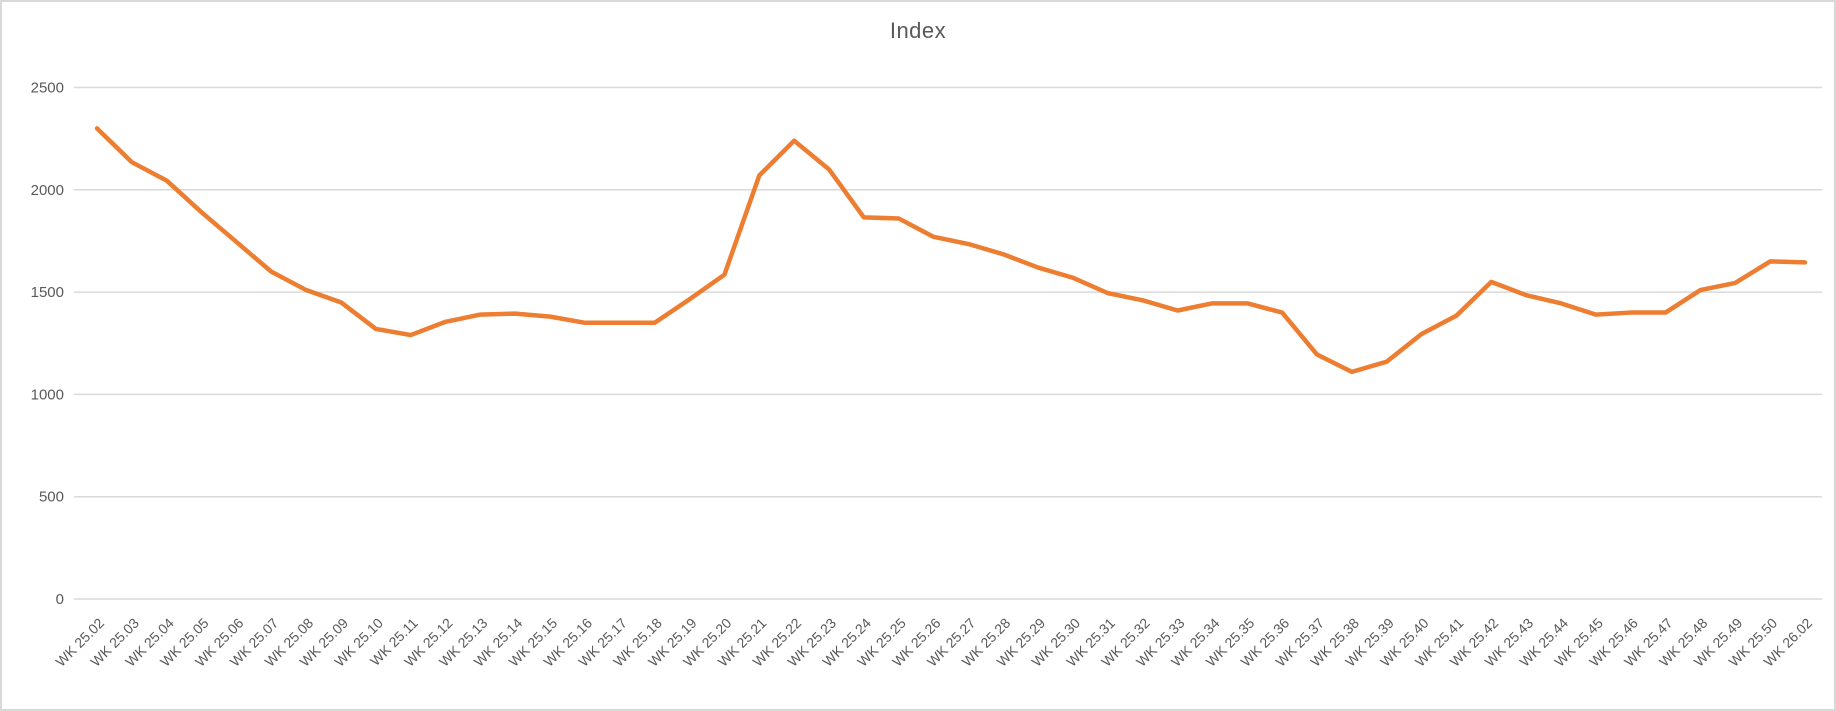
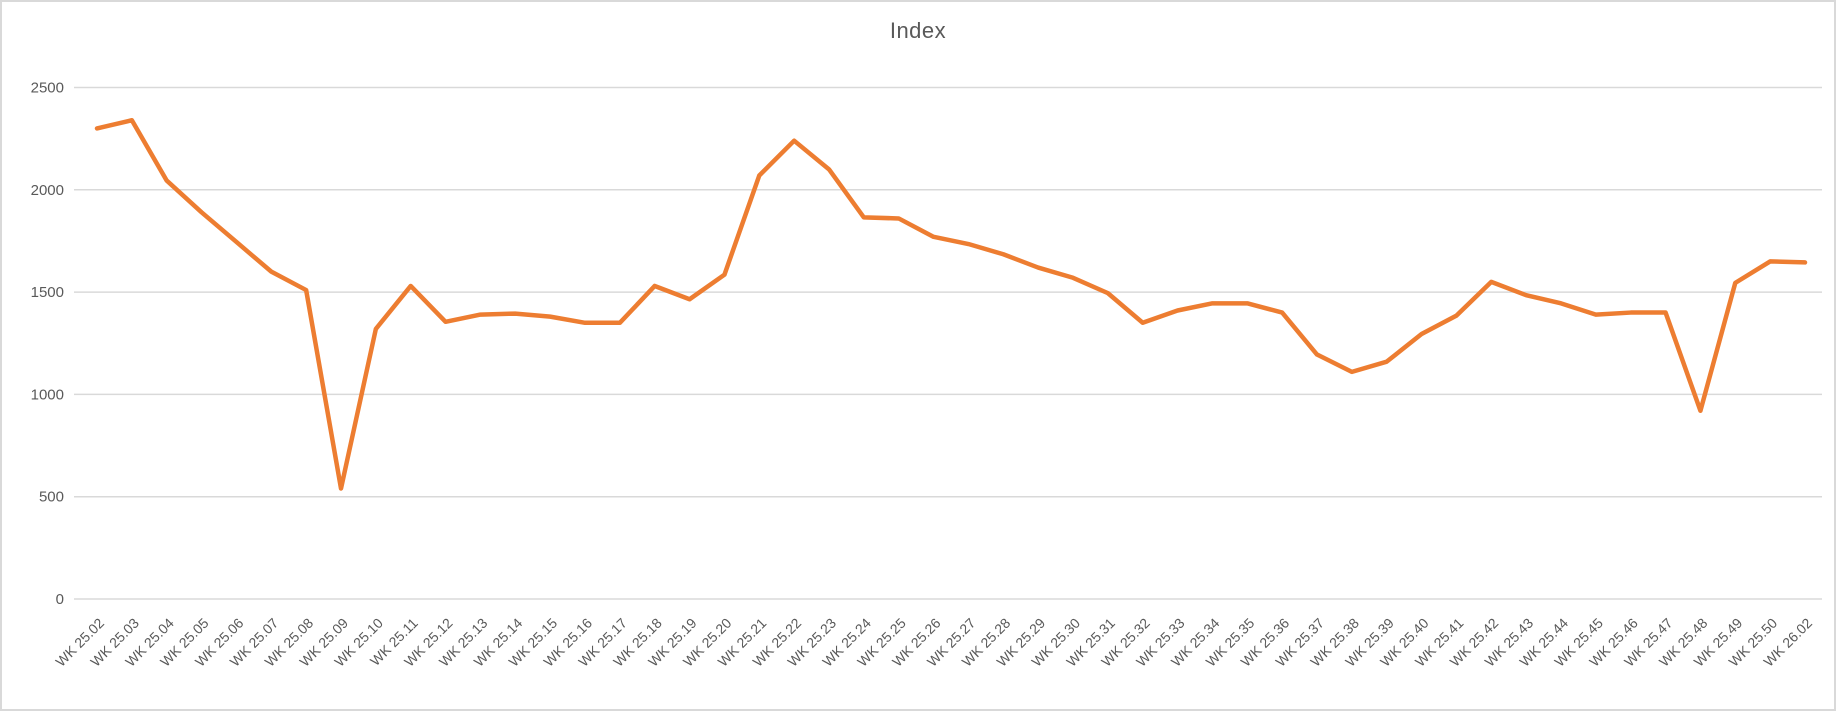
WK 25.03: 2140 -> 2340
WK 25.09: 1450 -> 540
WK 25.11: 1290 -> 1530
WK 25.18: 1350 -> 1530
WK 25.32: 1460 -> 1350
WK 25.48: 1510 -> 920
